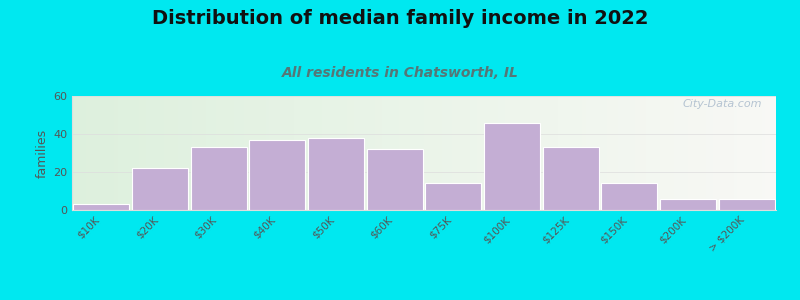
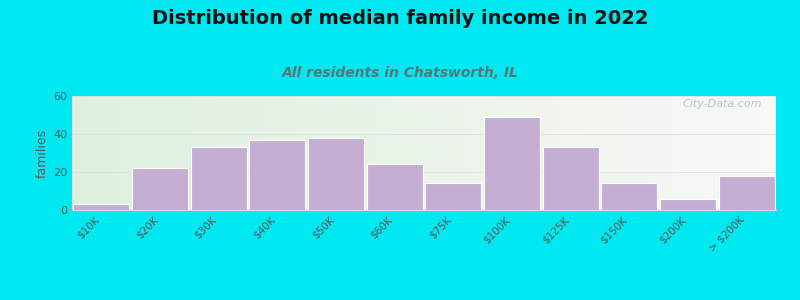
$60K: 32 -> 24
$100K: 46 -> 49
> $200K: 6 -> 18
